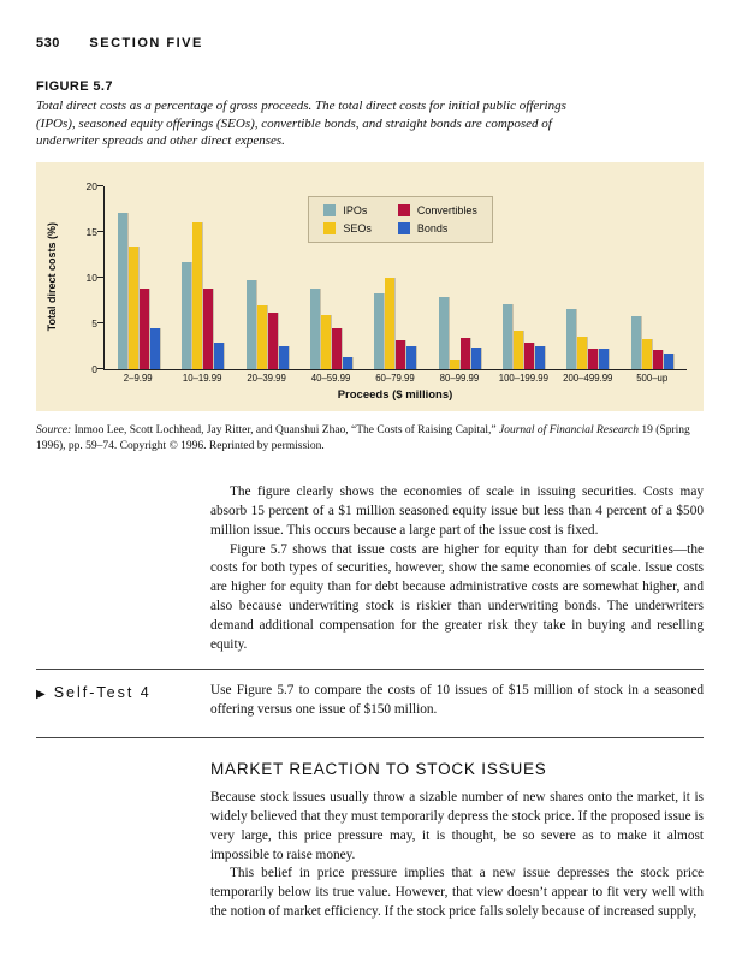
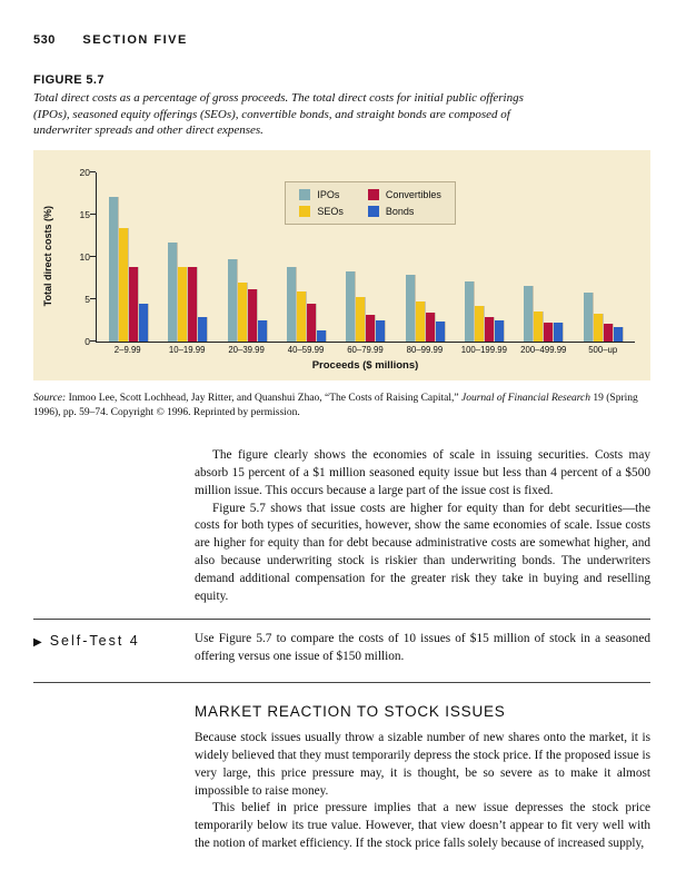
SEOs/10–19.99: 16 -> 9
SEOs/60–79.99: 10 -> 5
SEOs/80–99.99: 1 -> 5
